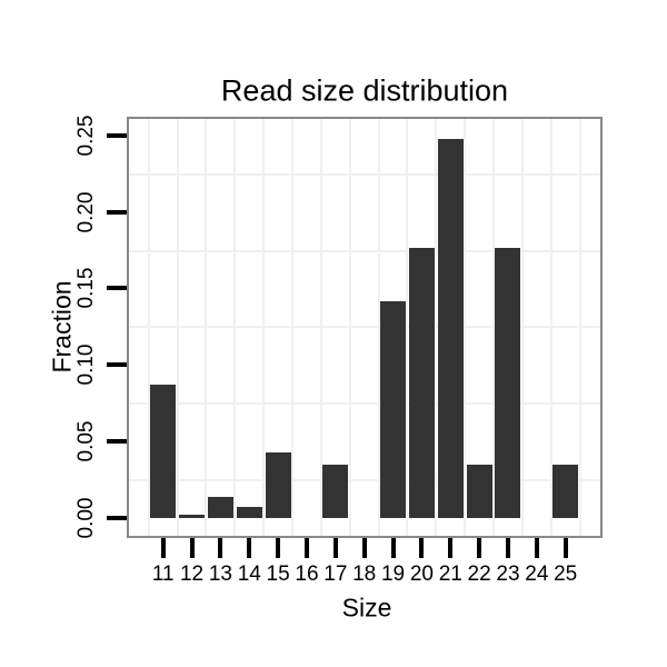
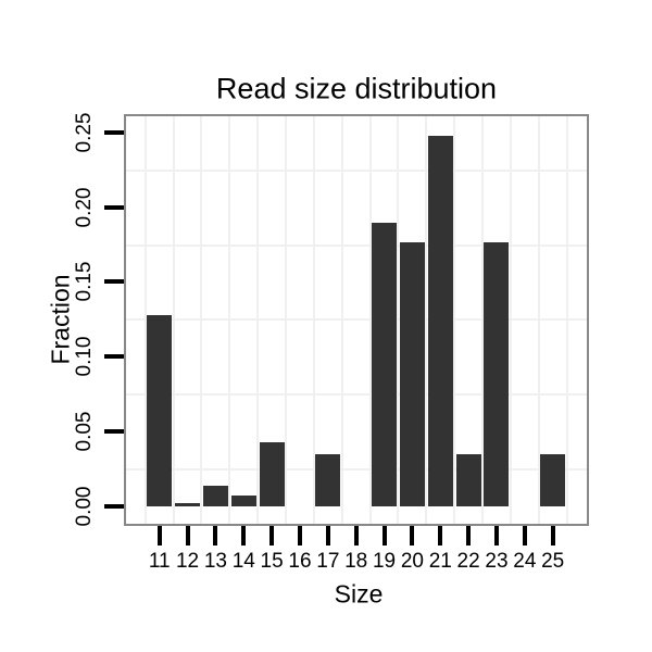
11: 0.087 -> 0.128
19: 0.142 -> 0.190
